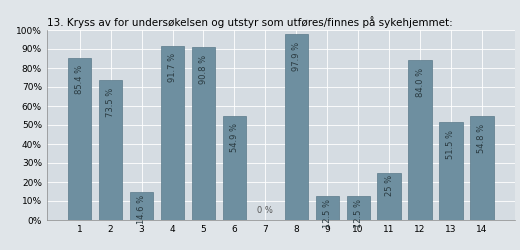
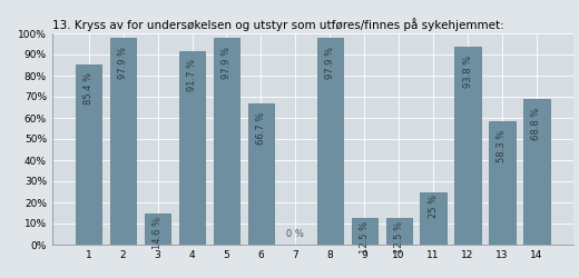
2: 73.5 -> 97.9
5: 90.8 -> 97.9
6: 54.9 -> 66.7
12: 84.0 -> 93.8
13: 51.5 -> 58.3
14: 54.8 -> 68.8
